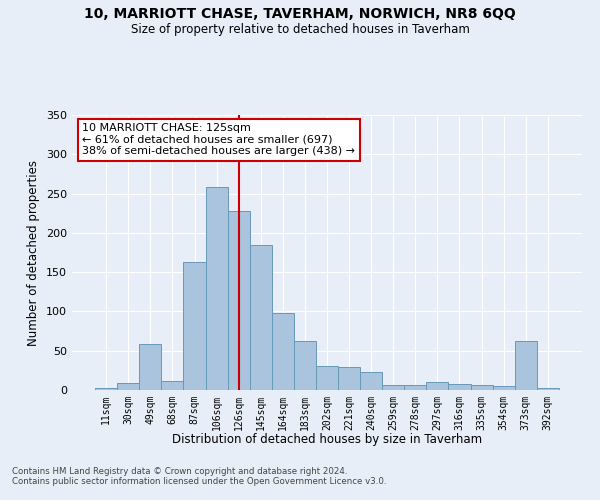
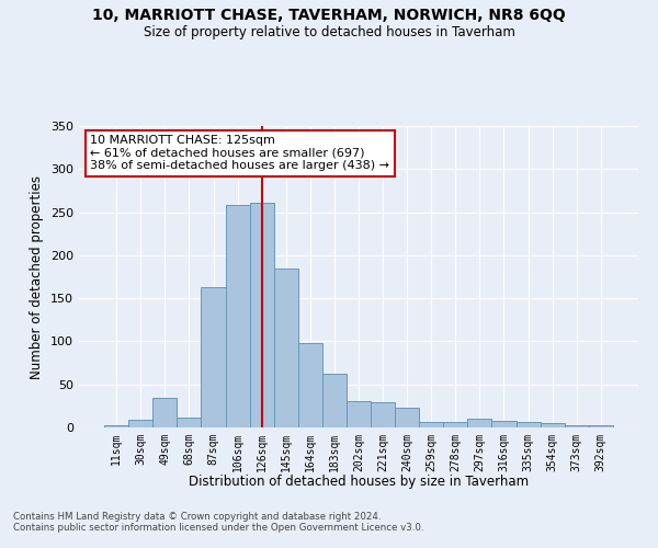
49sqm: 58 -> 35
126sqm: 228 -> 261
373sqm: 62 -> 3
